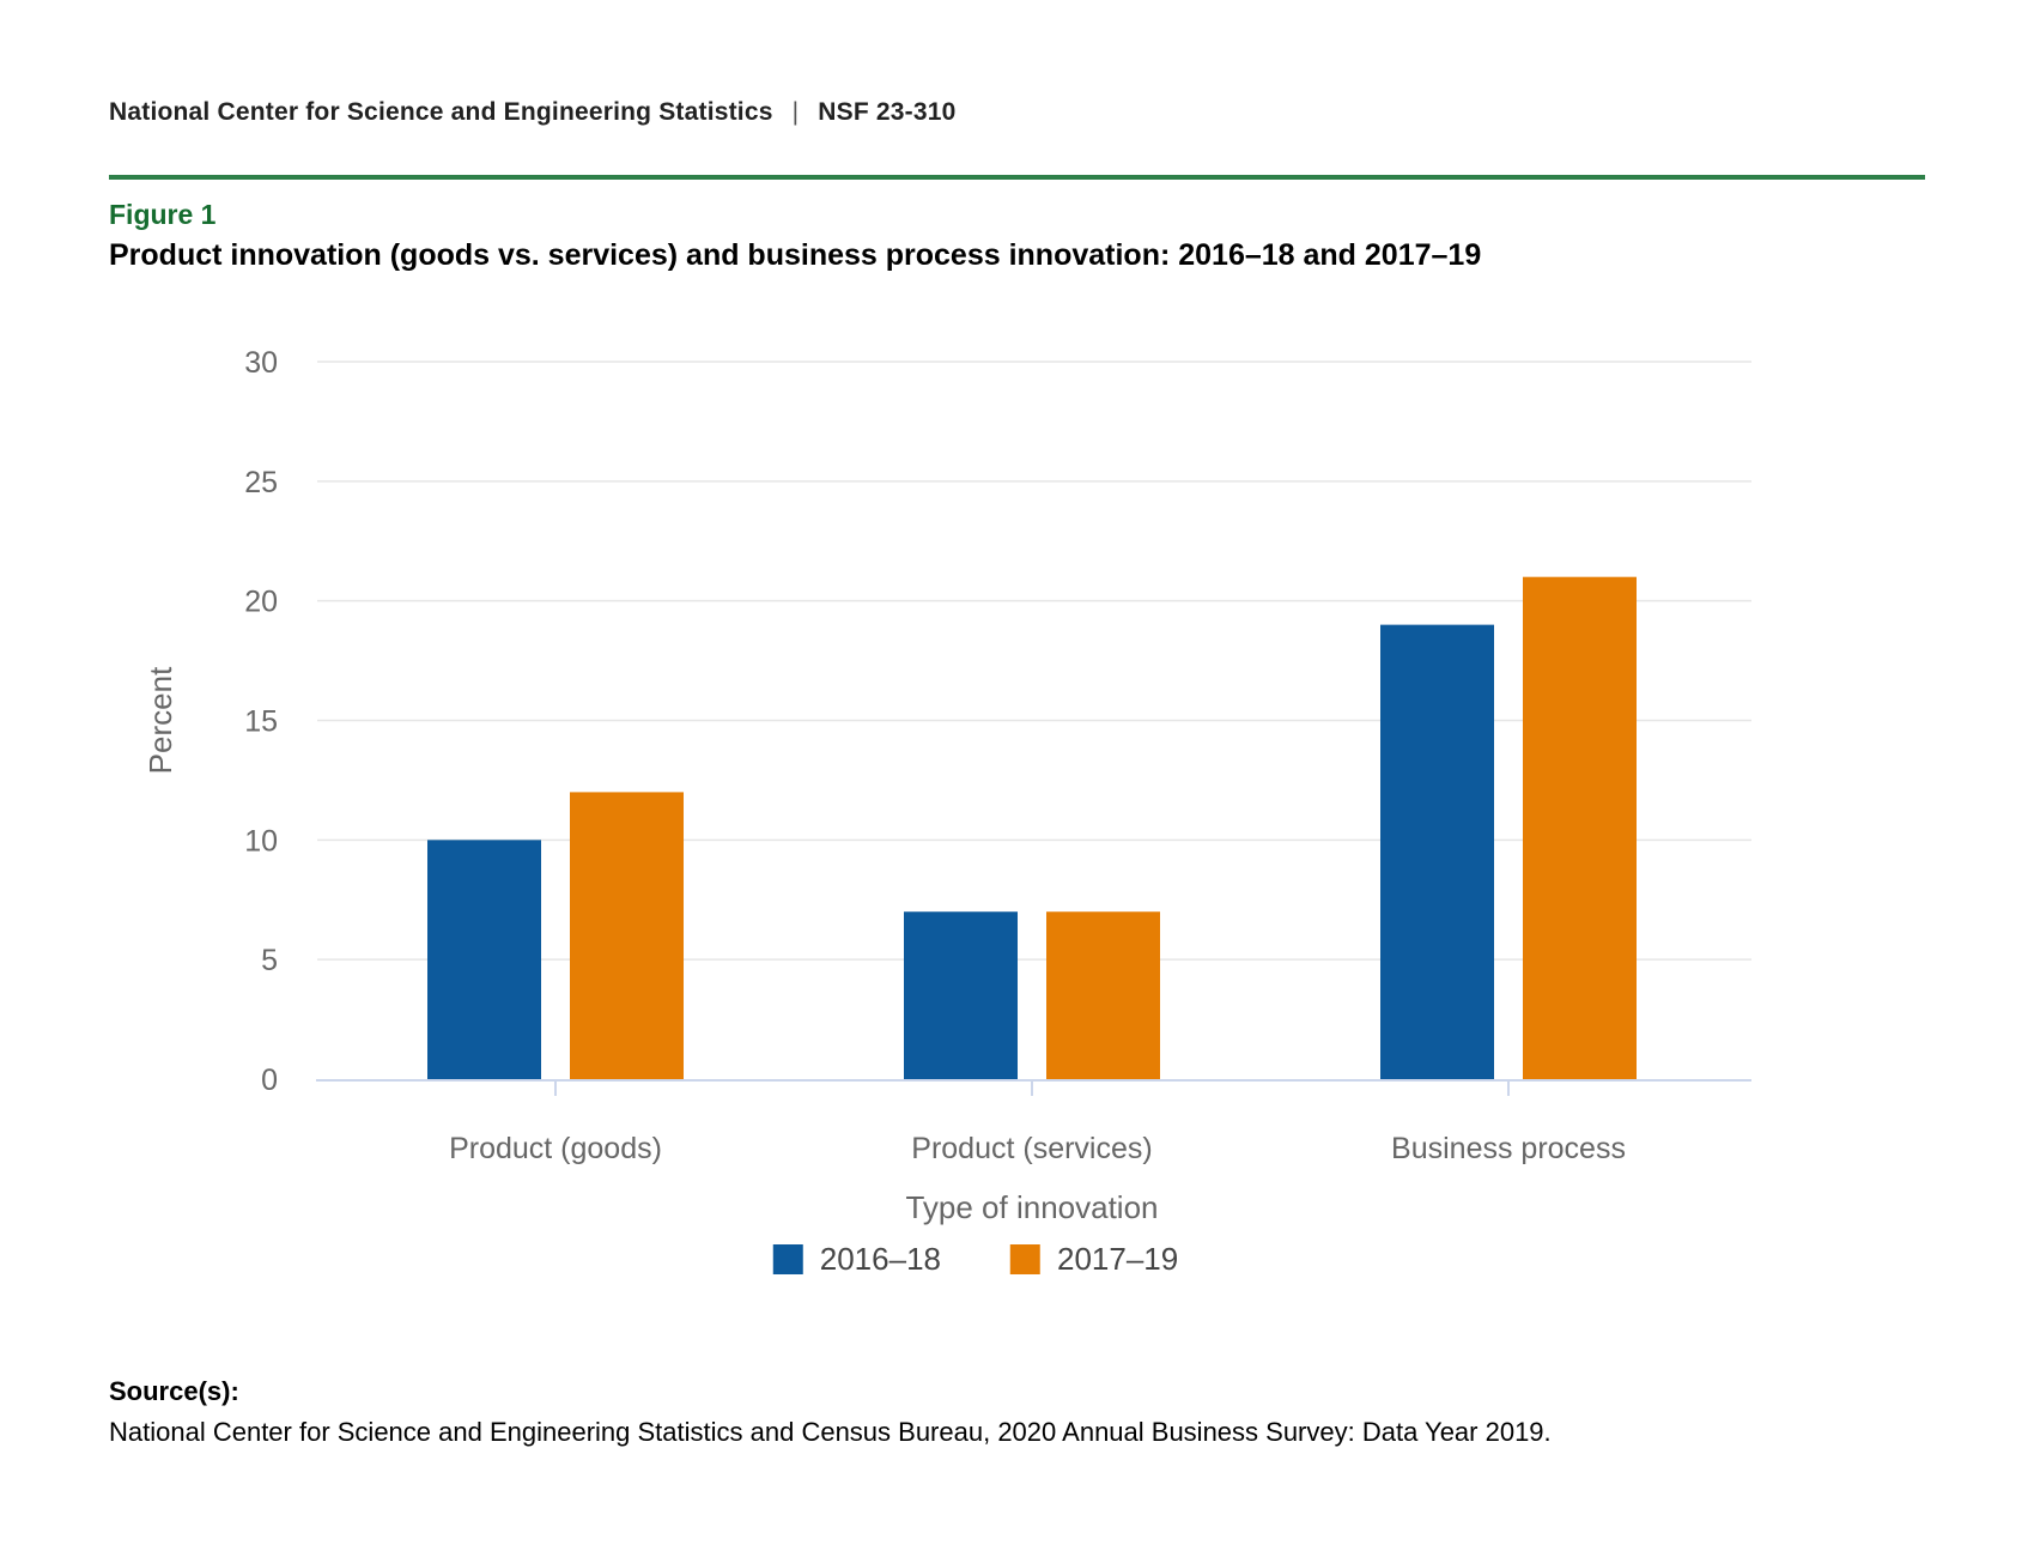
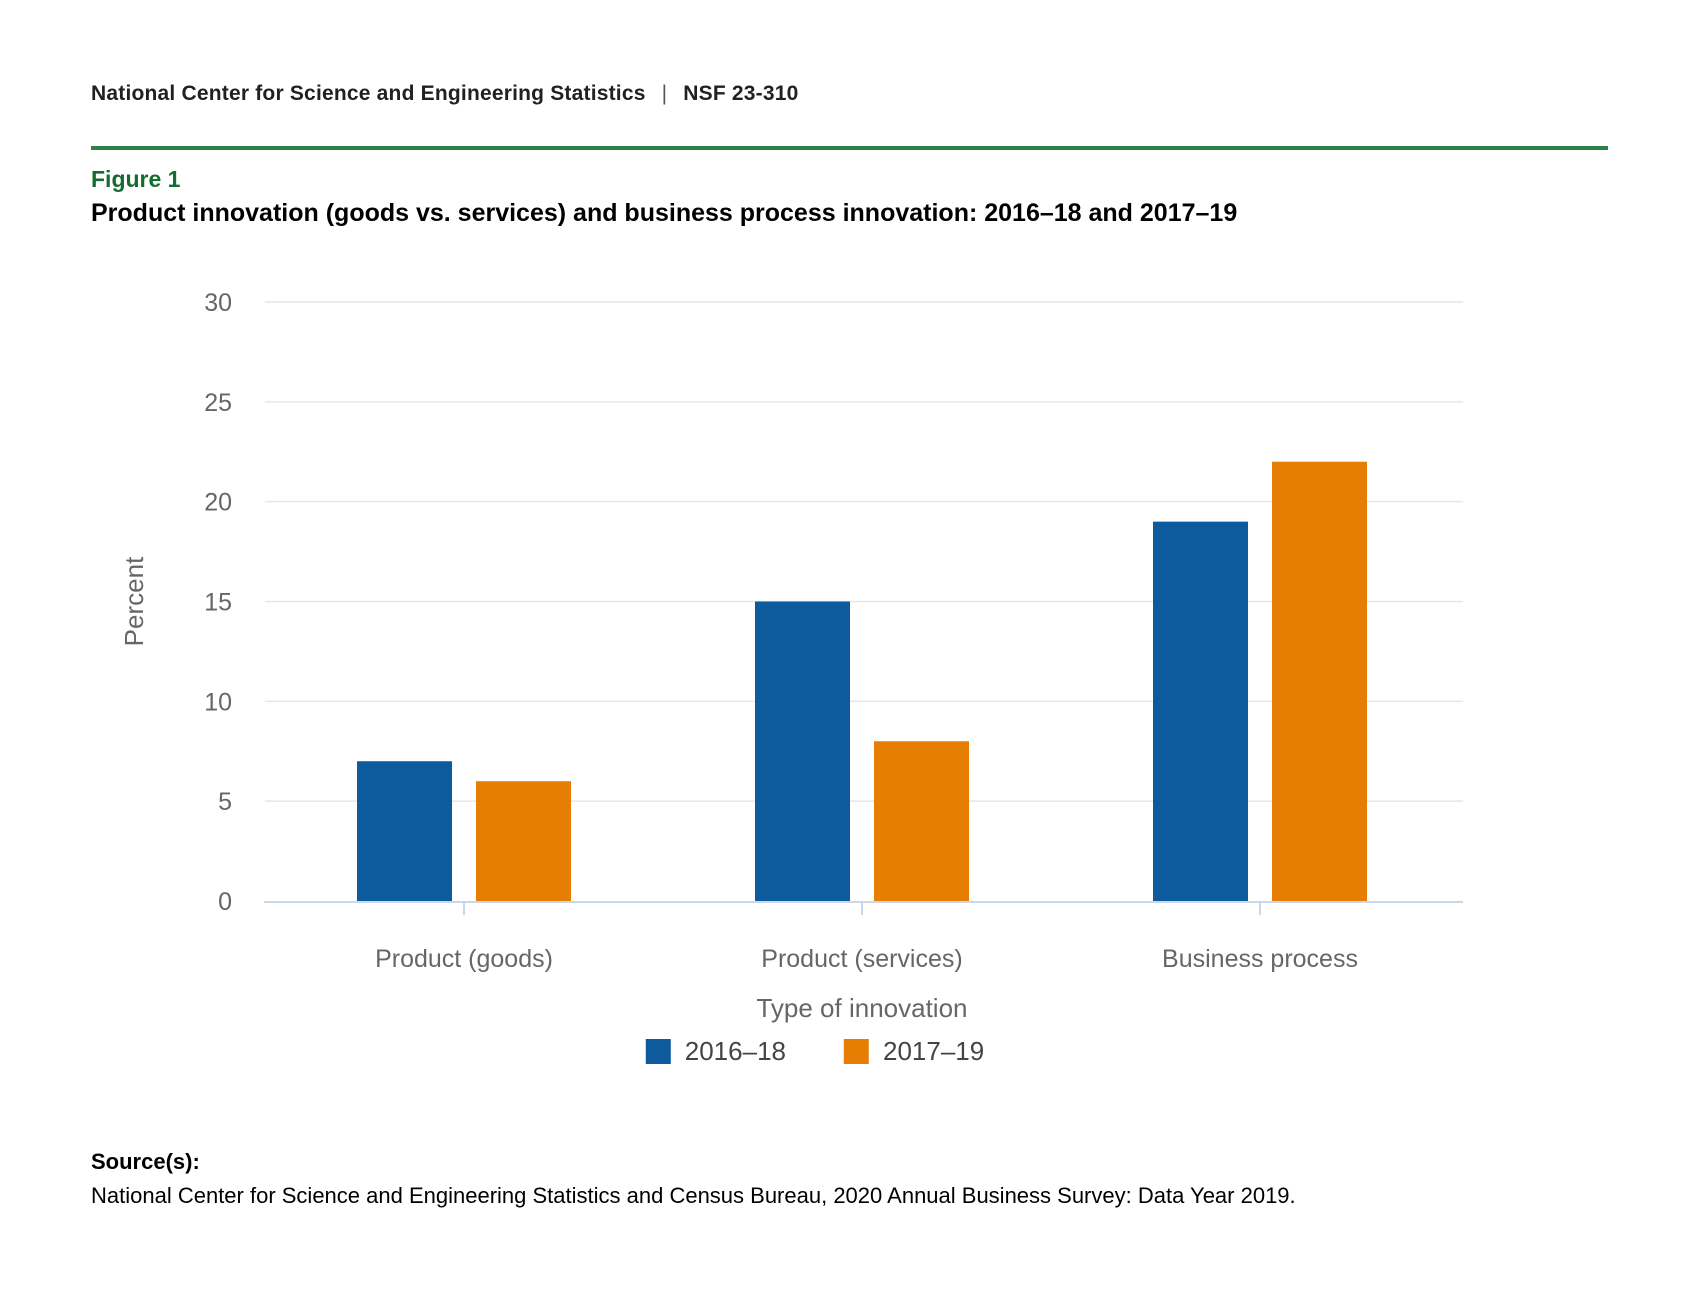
2016–18/Product (goods): 10 -> 7
2017–19/Product (goods): 12 -> 6
2016–18/Product (services): 7 -> 15
2017–19/Product (services): 7 -> 8
2017–19/Business process: 21 -> 22
